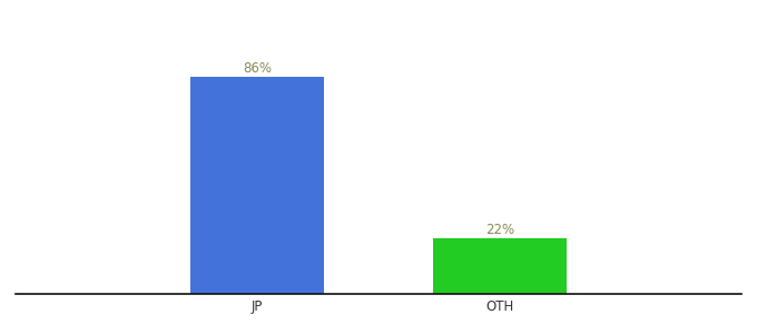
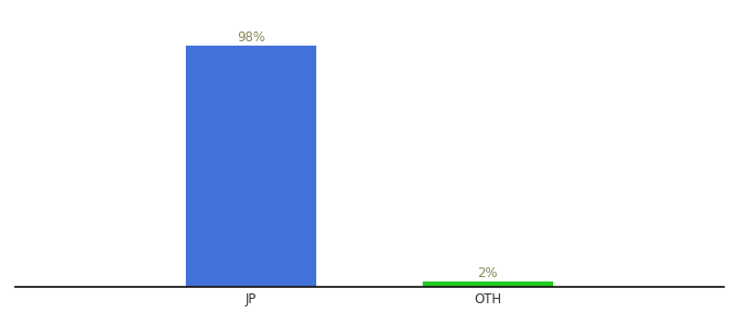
JP: 86% -> 98%
OTH: 22% -> 2%
